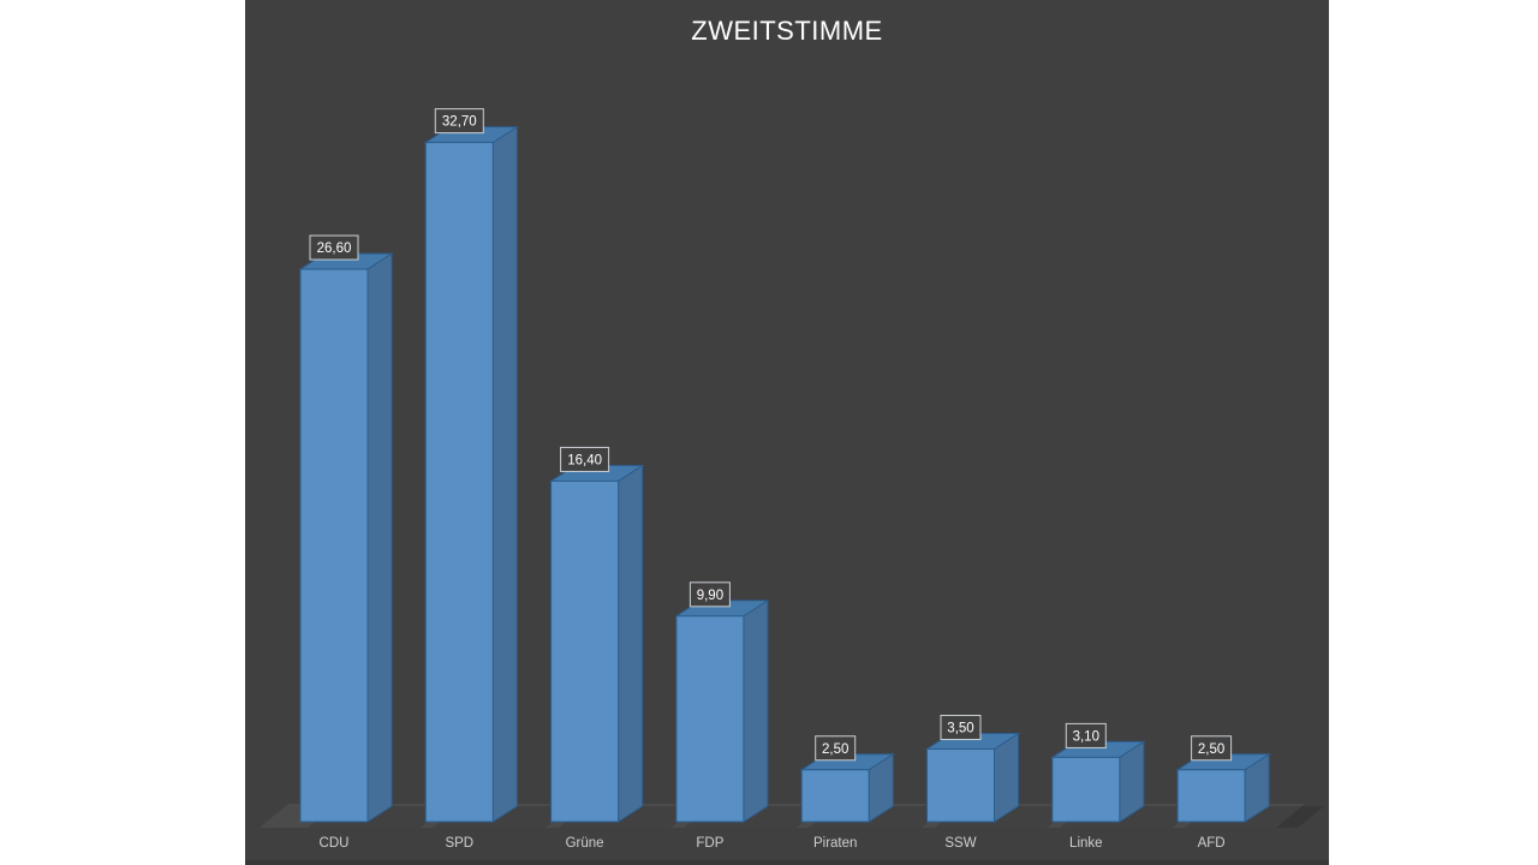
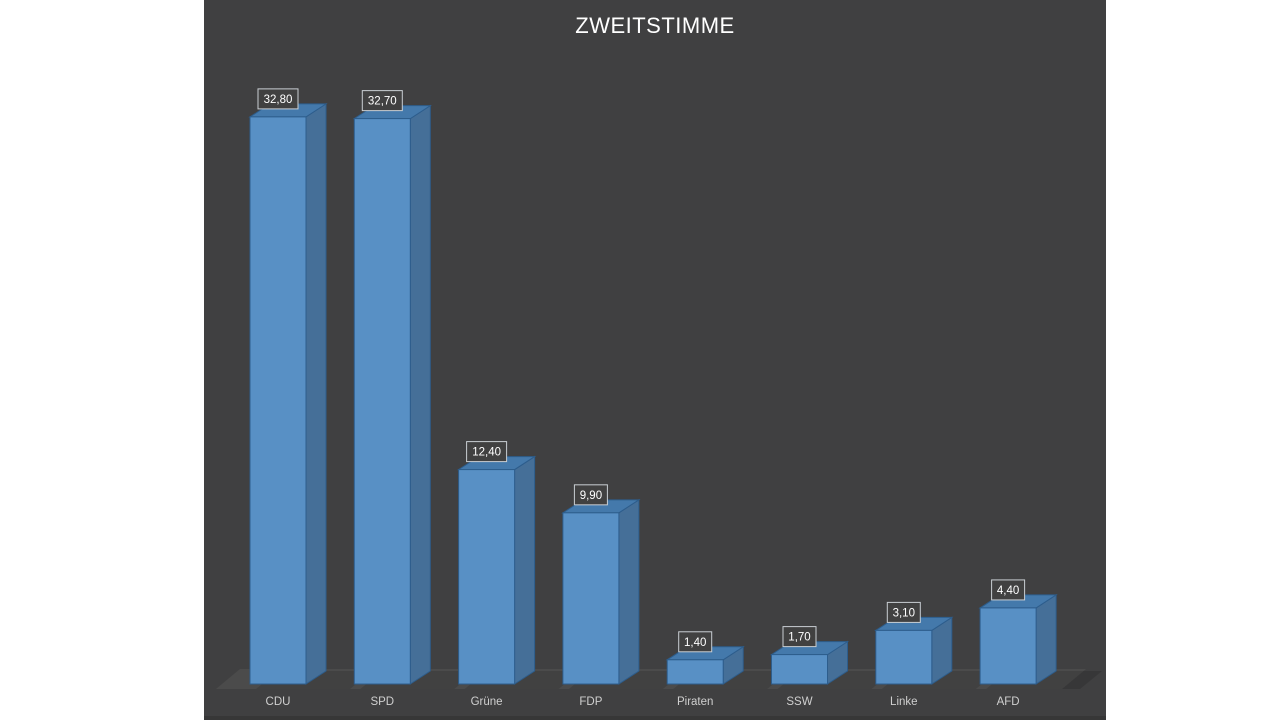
CDU: 26,60 -> 32,80
Grüne: 16,40 -> 12,40
Piraten: 2,50 -> 1,40
SSW: 3,50 -> 1,70
AFD: 2,50 -> 4,40
